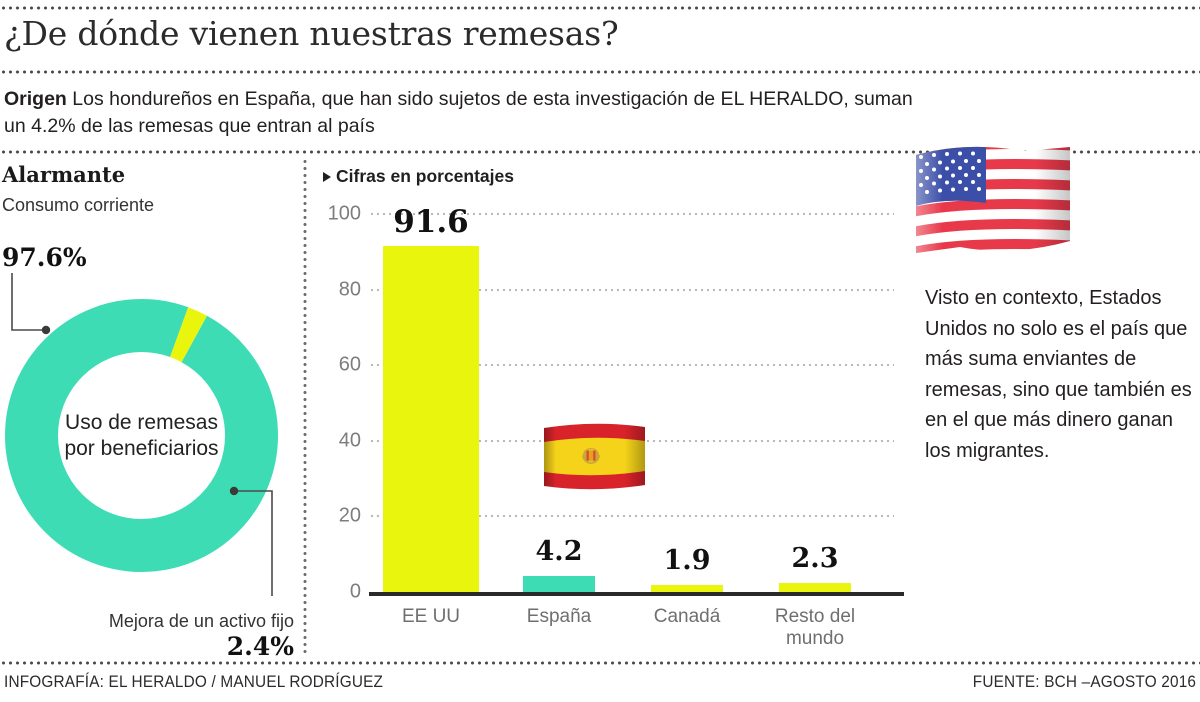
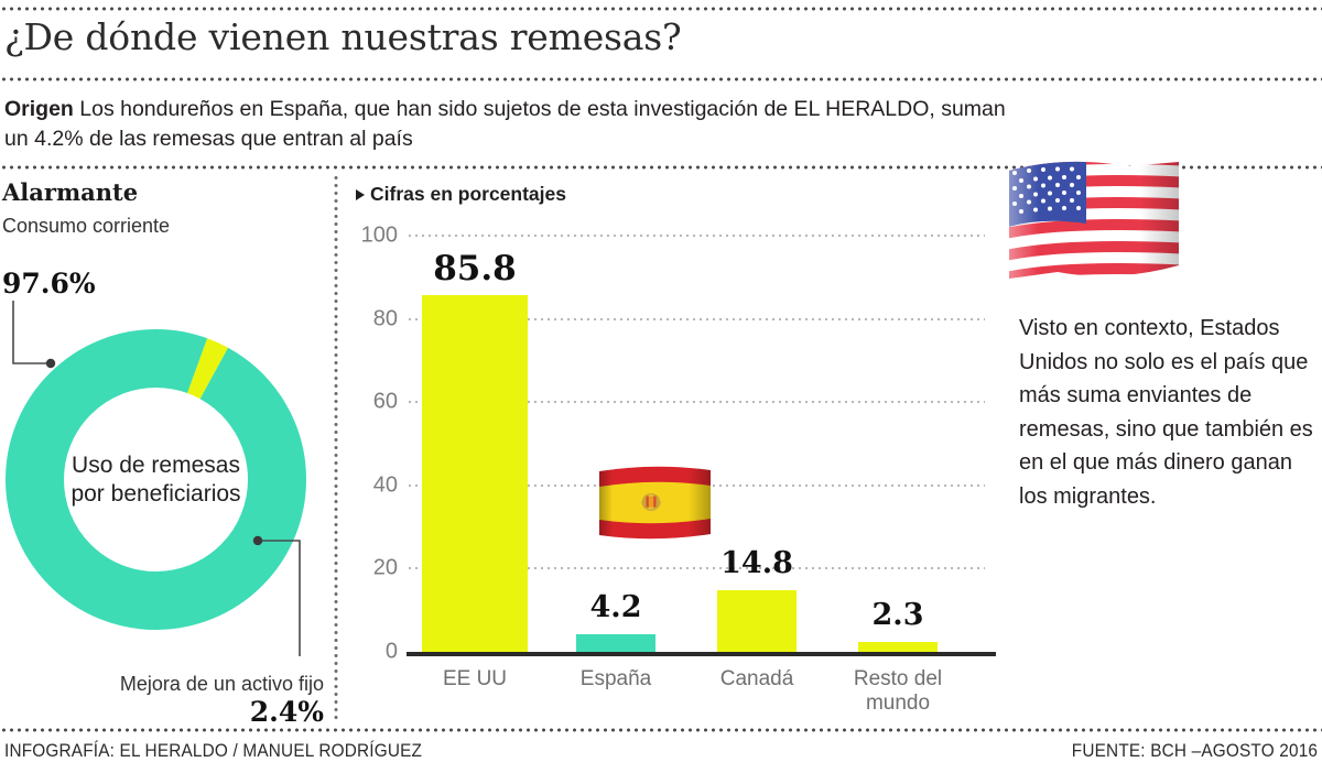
EE UU: 91.6 -> 85.8
Canadá: 1.9 -> 14.8
